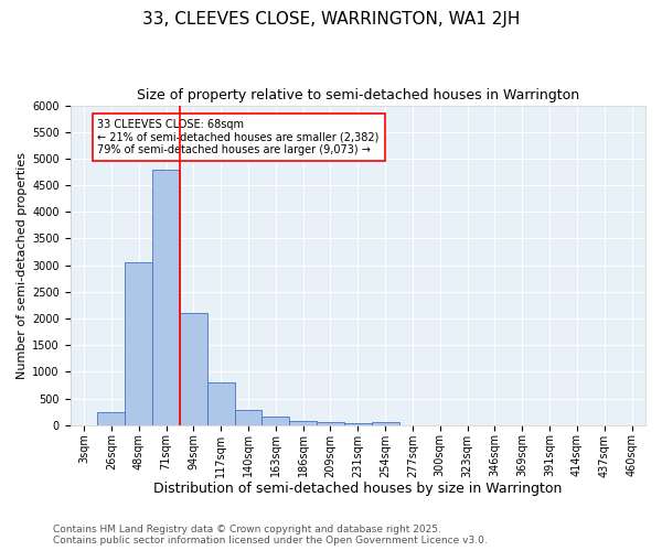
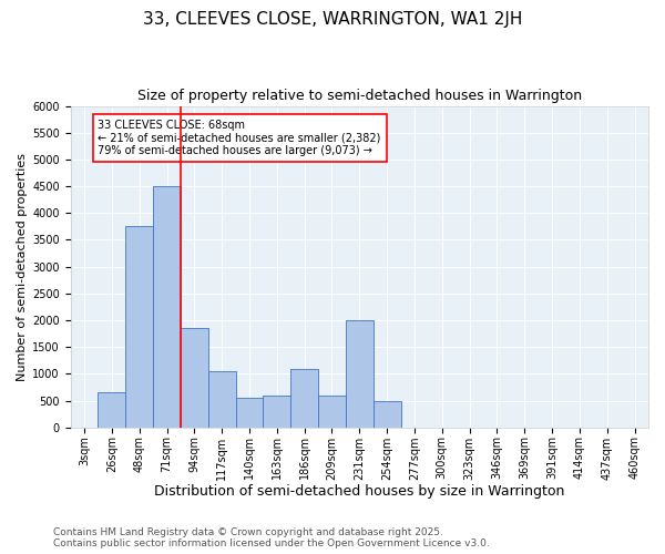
26sqm: 250 -> 650
48sqm: 3050 -> 3750
71sqm: 4800 -> 4500
94sqm: 2100 -> 1850
117sqm: 800 -> 1050
140sqm: 290 -> 550
163sqm: 150 -> 600
186sqm: 80 -> 1100
209sqm: 50 -> 600
231sqm: 30 -> 2000
254sqm: 50 -> 500
